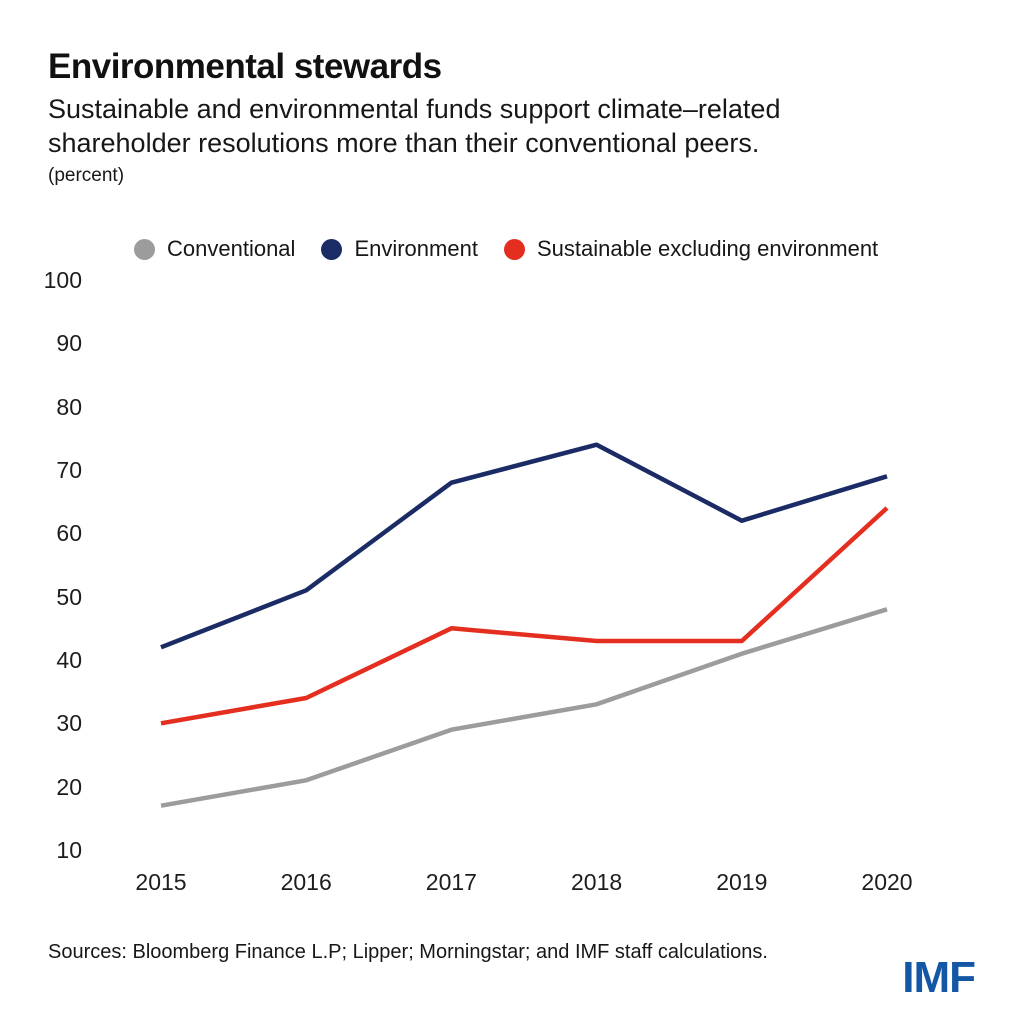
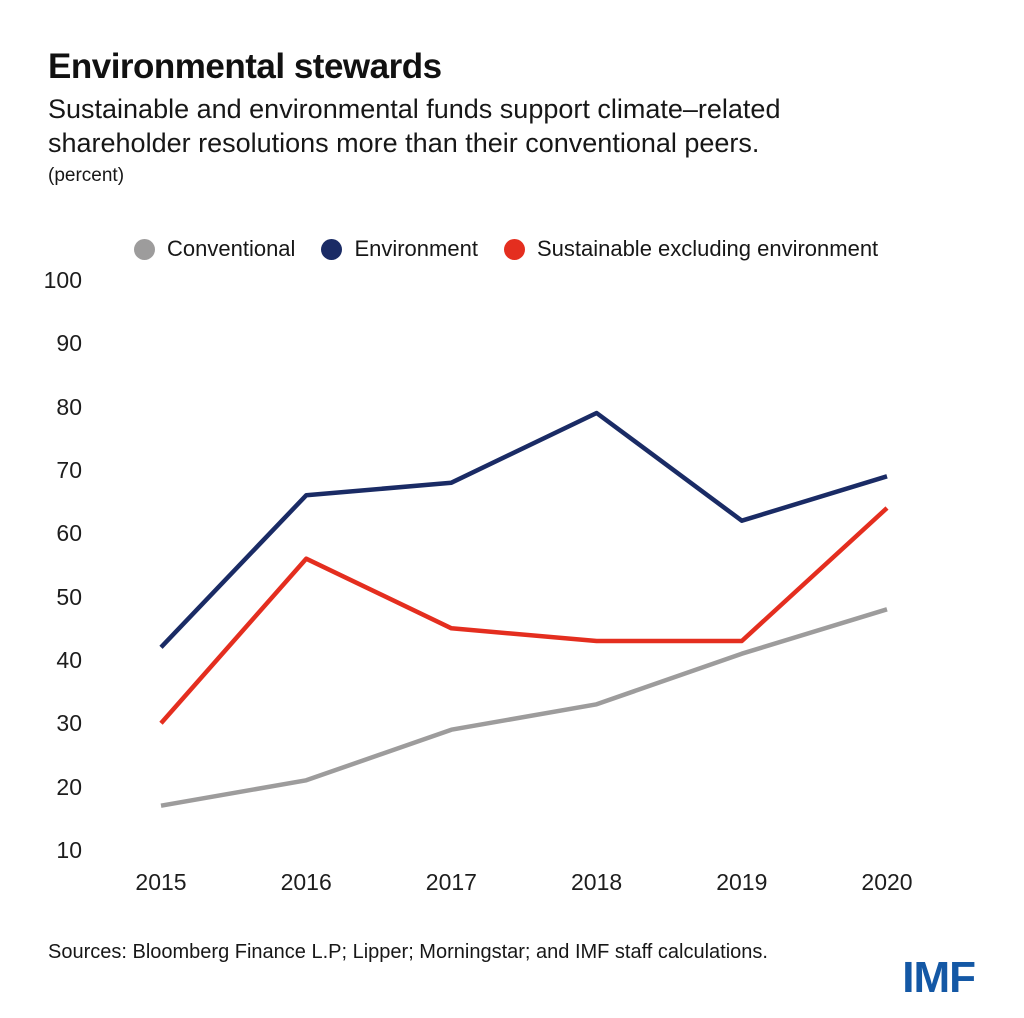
Environment/2016: 51 -> 66
Sustainable excluding environment/2016: 34 -> 56
Environment/2018: 74 -> 79
